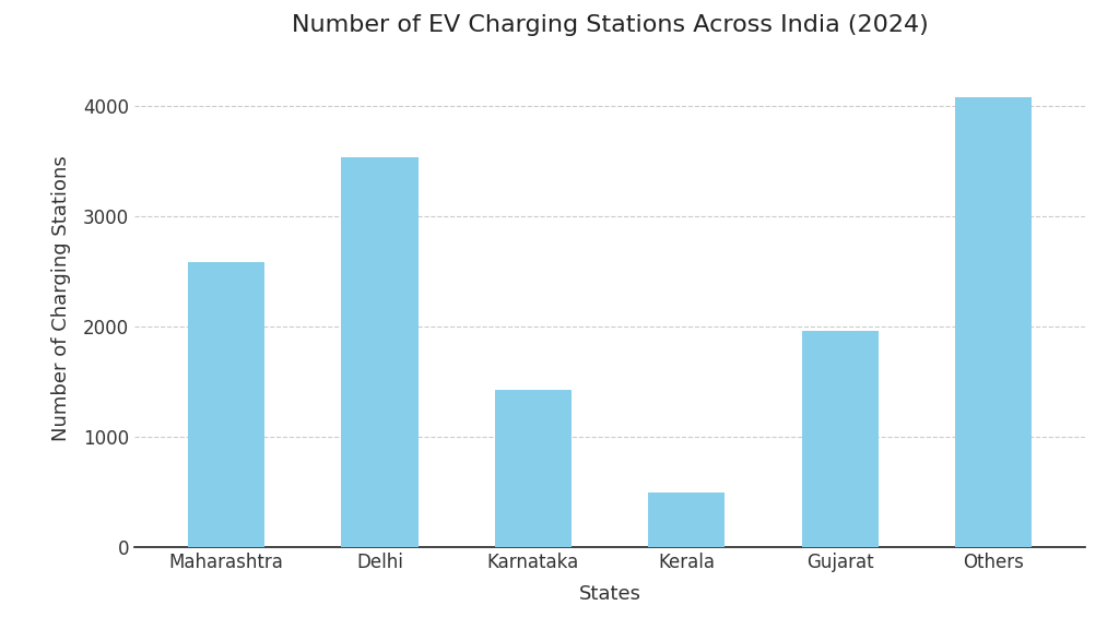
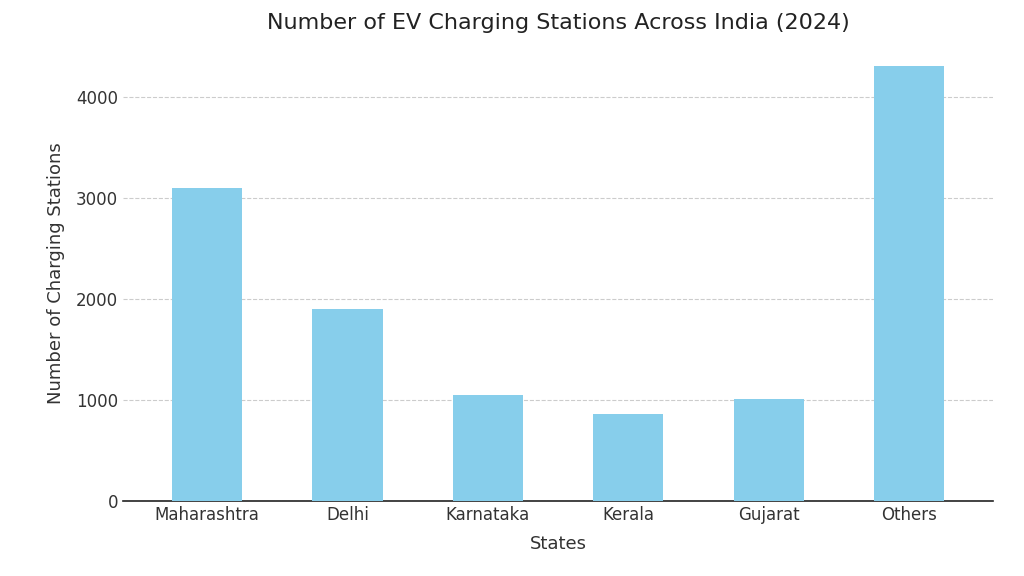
Maharashtra: 2580 -> 3100
Delhi: 3530 -> 1900
Karnataka: 1430 -> 1050
Kerala: 500 -> 860
Gujarat: 1960 -> 1010
Others: 4080 -> 4300
